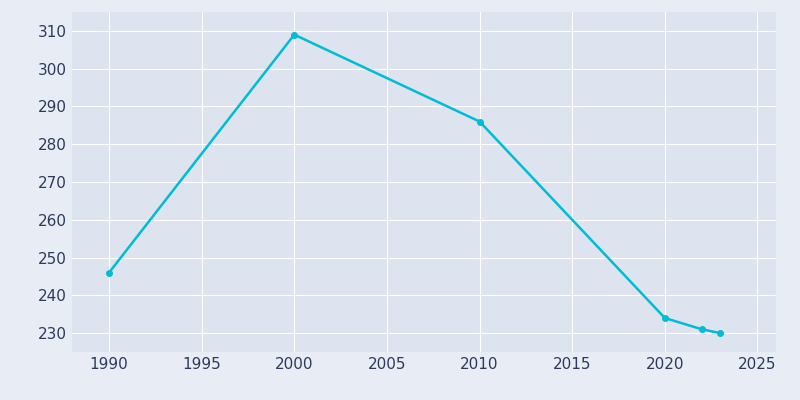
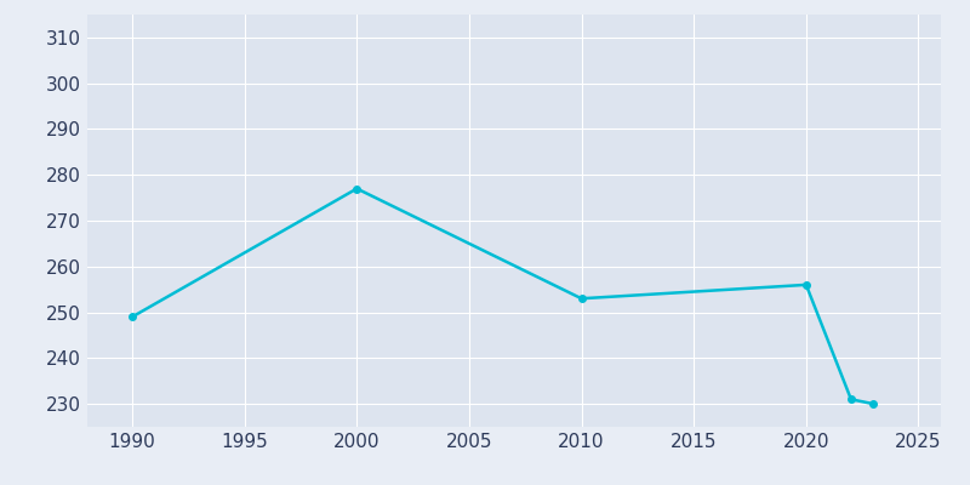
1990: 246 -> 249
2000: 309 -> 277
2010: 286 -> 253
2020: 234 -> 256
